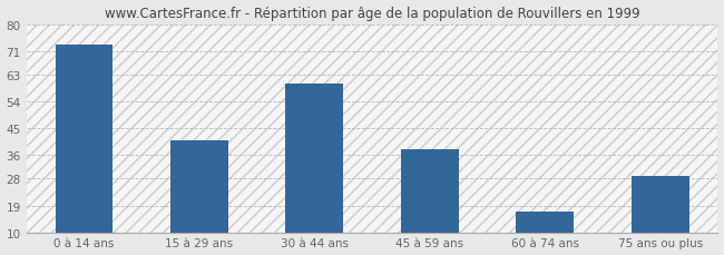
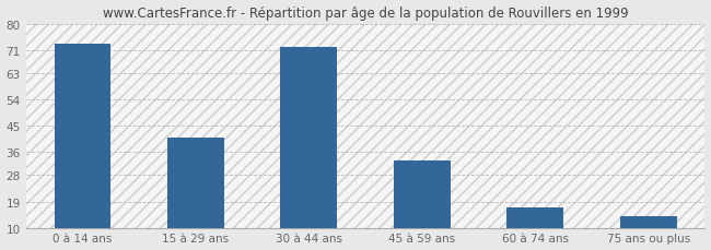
30 à 44 ans: 60 -> 72
45 à 59 ans: 38 -> 33
75 ans ou plus: 29 -> 14
